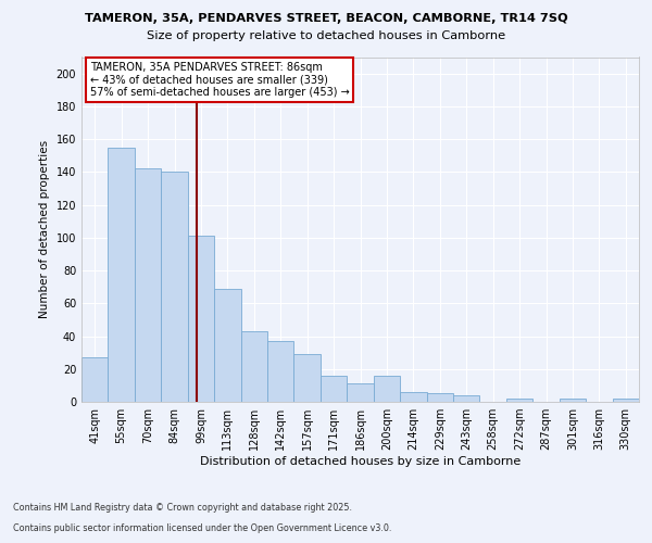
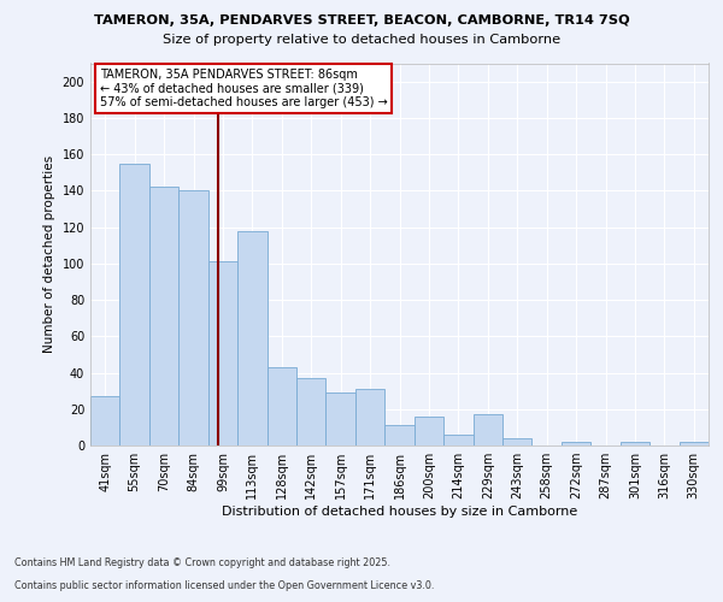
113sqm: 69 -> 118
171sqm: 16 -> 31
229sqm: 5 -> 17
